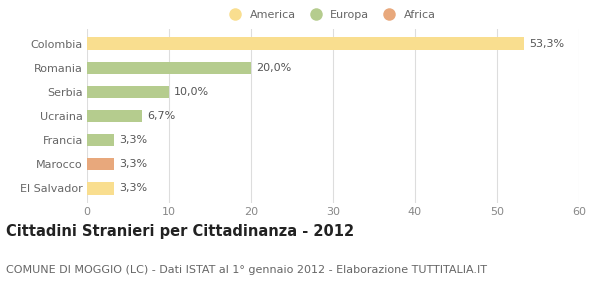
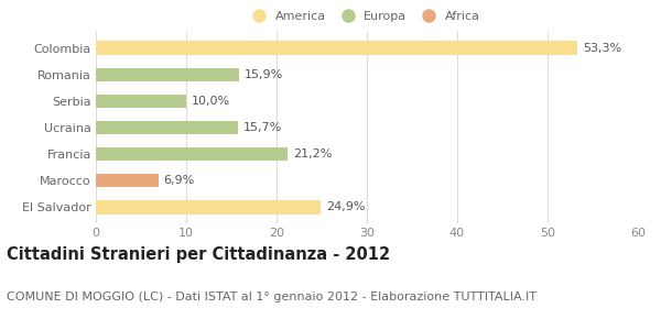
Romania: 20,0% -> 15,9%
Ucraina: 6,7% -> 15,7%
Francia: 3,3% -> 21,2%
Marocco: 3,3% -> 6,9%
El Salvador: 3,3% -> 24,9%
